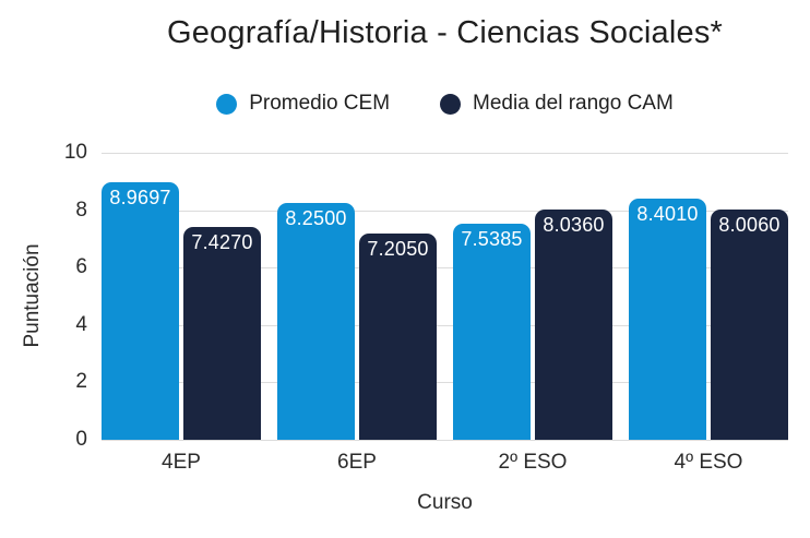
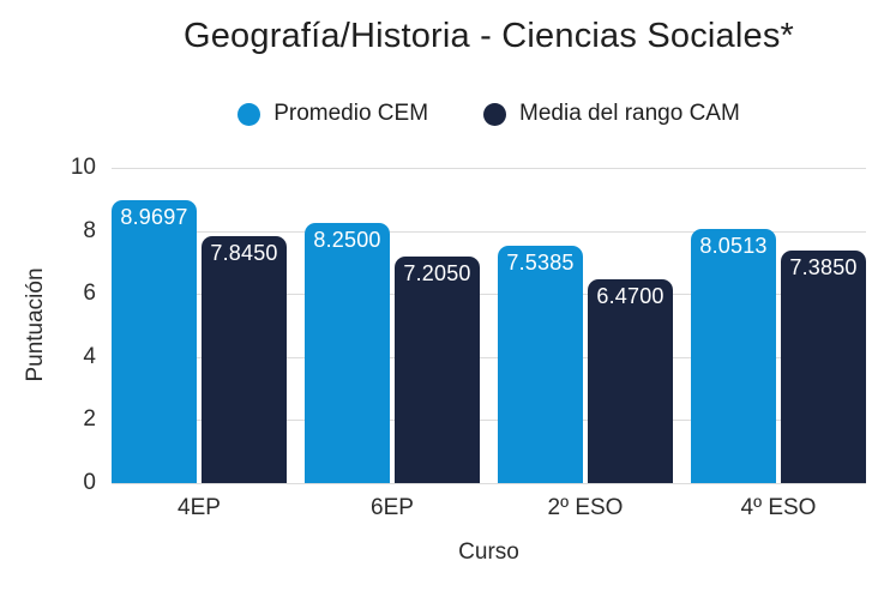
Media del rango CAM/4EP: 7.4270 -> 7.8450
Media del rango CAM/2º ESO: 8.0360 -> 6.4700
Promedio CEM/4º ESO: 8.4010 -> 8.0513
Media del rango CAM/4º ESO: 8.0060 -> 7.3850
